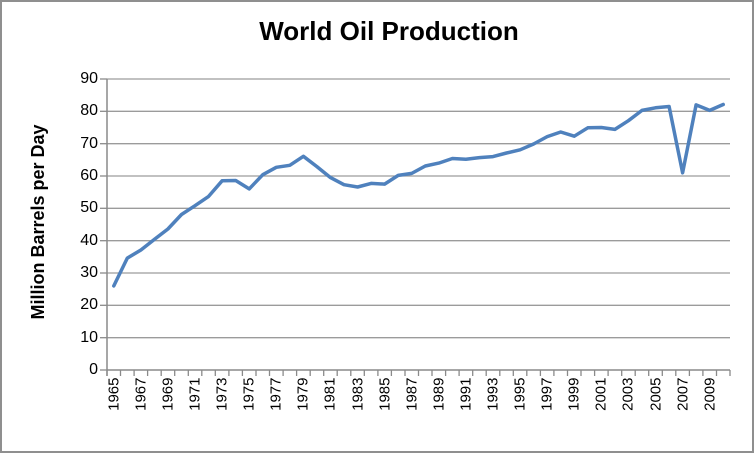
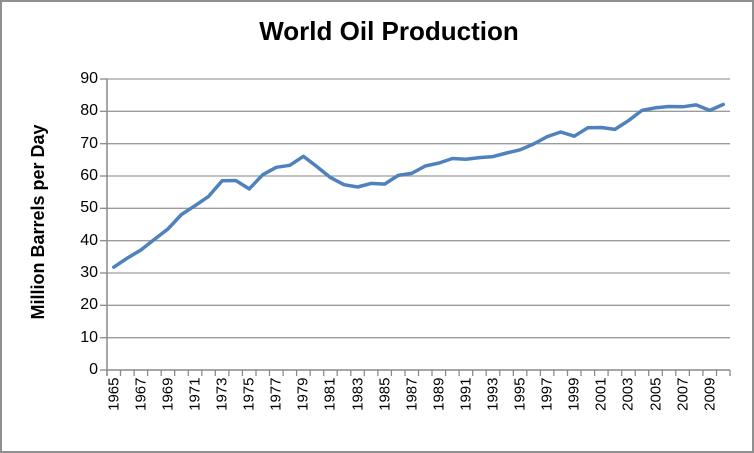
1965: 26 -> 32
2007: 61 -> 81
